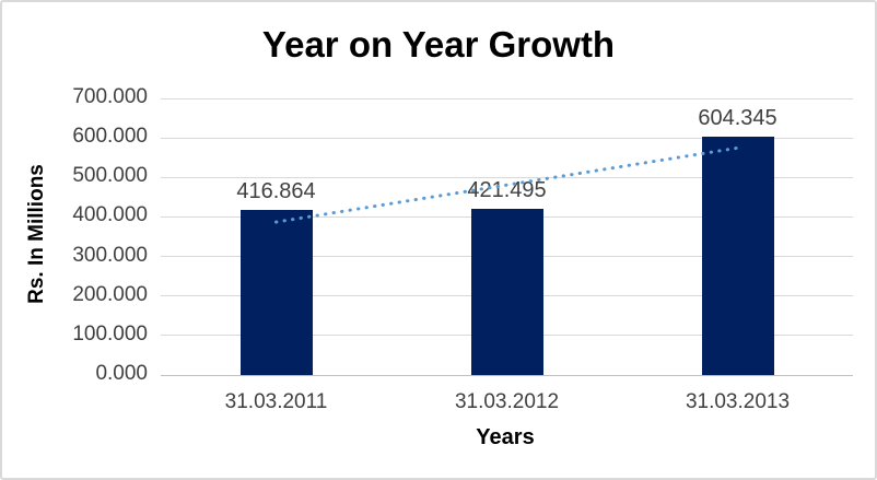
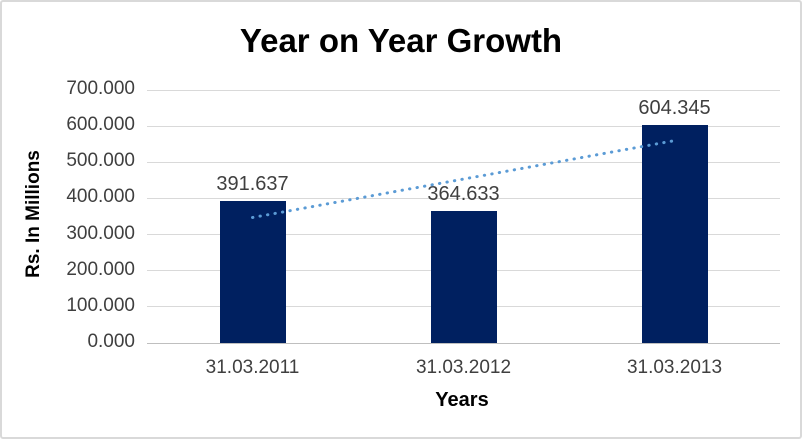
31.03.2011: 416.864 -> 391.637
31.03.2012: 421.495 -> 364.633
